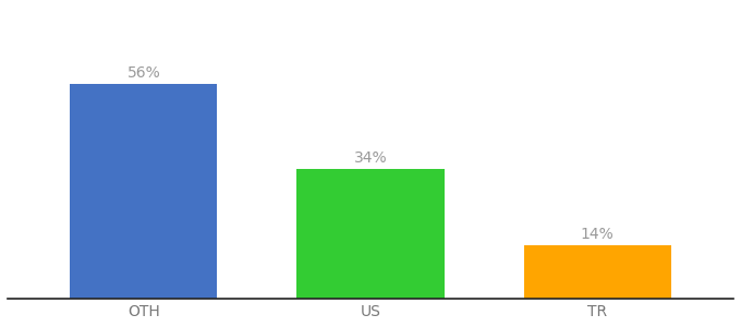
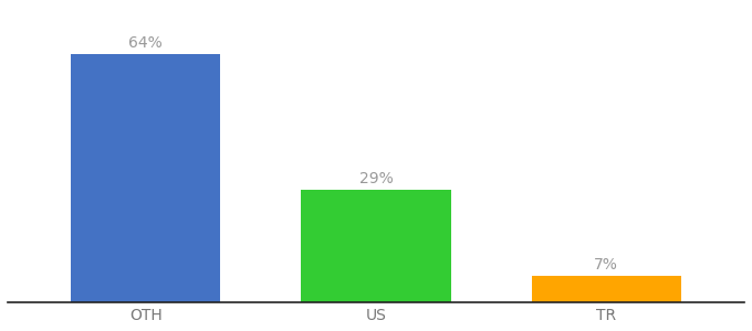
OTH: 56% -> 64%
US: 34% -> 29%
TR: 14% -> 7%
